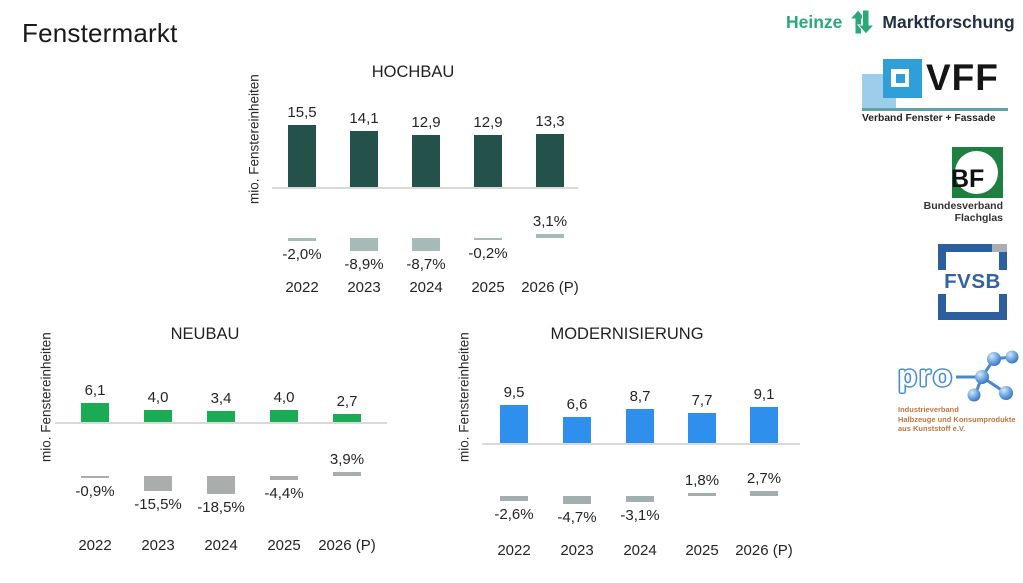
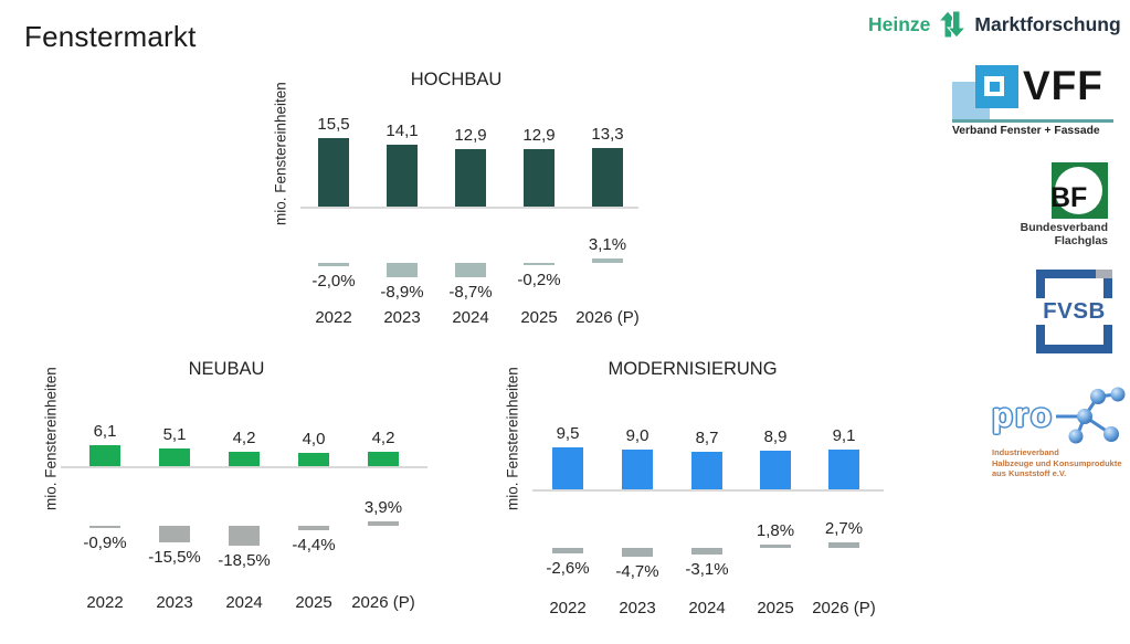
NEUBAU/mio. Fenstereinheiten/2023: 4,0 -> 5,1
NEUBAU/mio. Fenstereinheiten/2024: 3,4 -> 4,2
NEUBAU/mio. Fenstereinheiten/2026 (P): 2,7 -> 4,2
MODERNISIERUNG/mio. Fenstereinheiten/2023: 6,6 -> 9,0
MODERNISIERUNG/mio. Fenstereinheiten/2025: 7,7 -> 8,9
